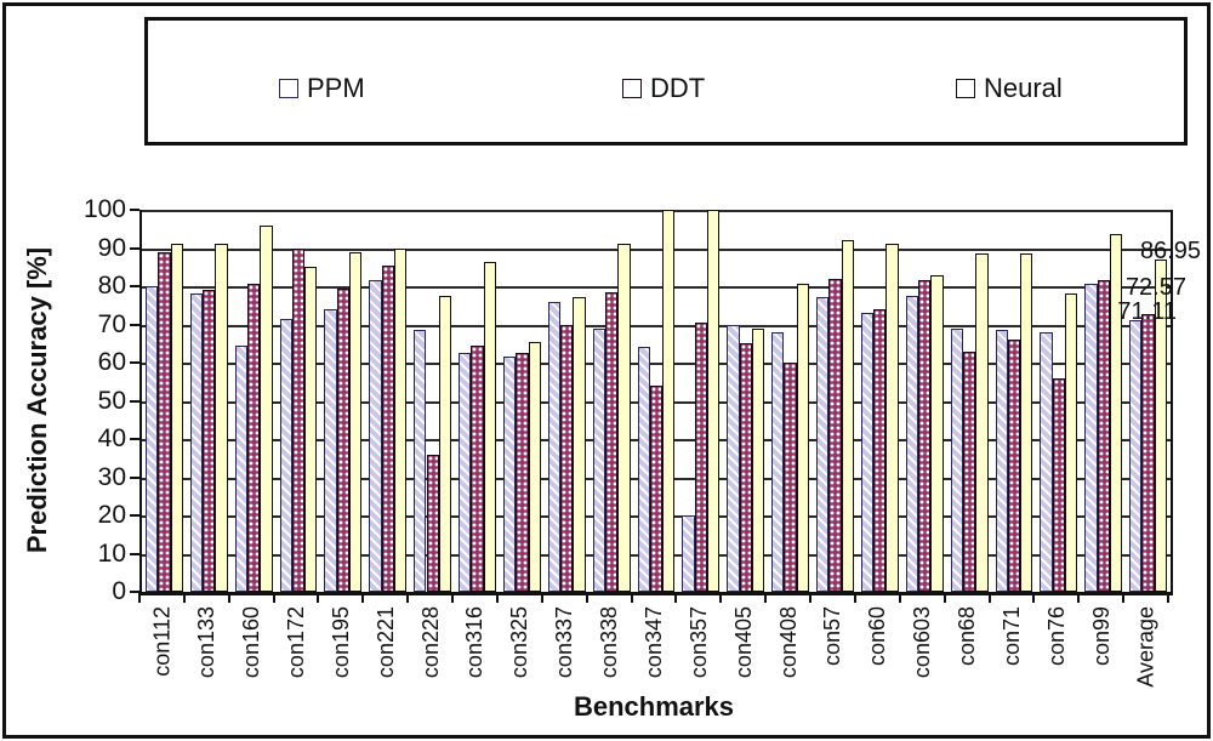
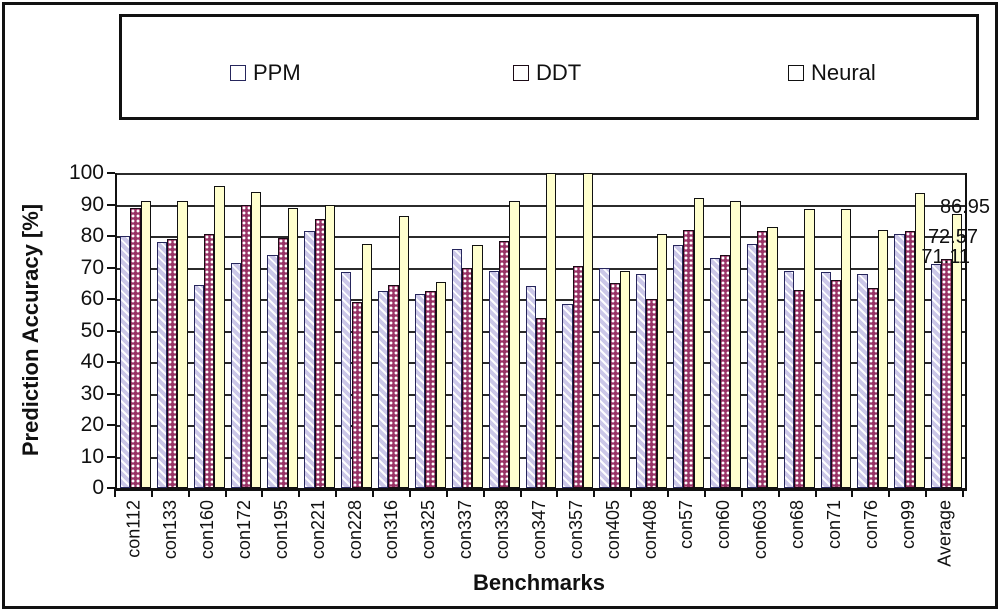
Neural/con172: 85 -> 94
DDT/con228: 36 -> 59
PPM/con357: 20 -> 58
DDT/con76: 56 -> 64
Neural/con76: 78 -> 82
